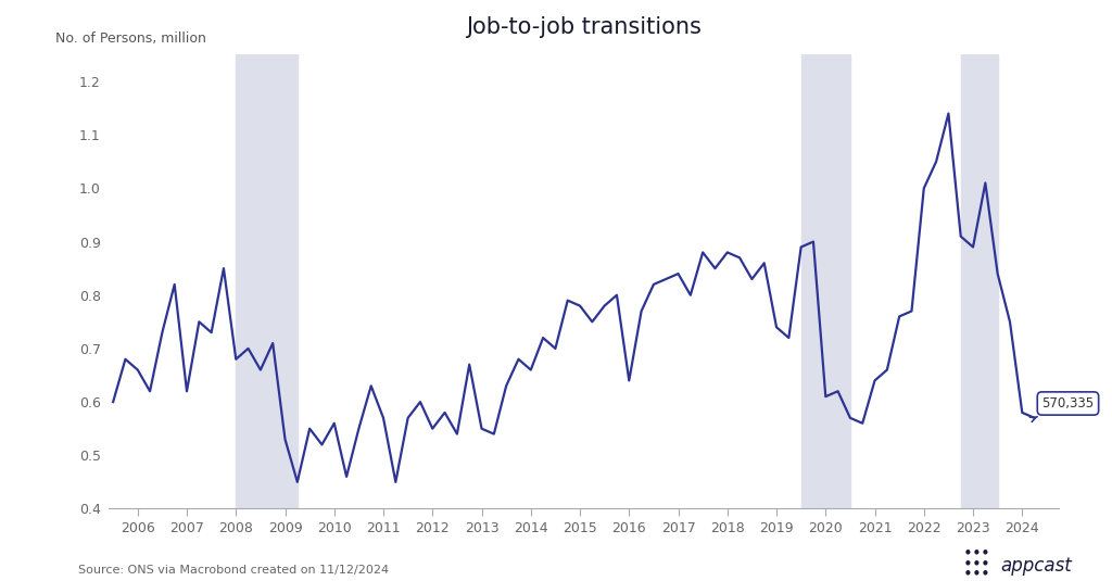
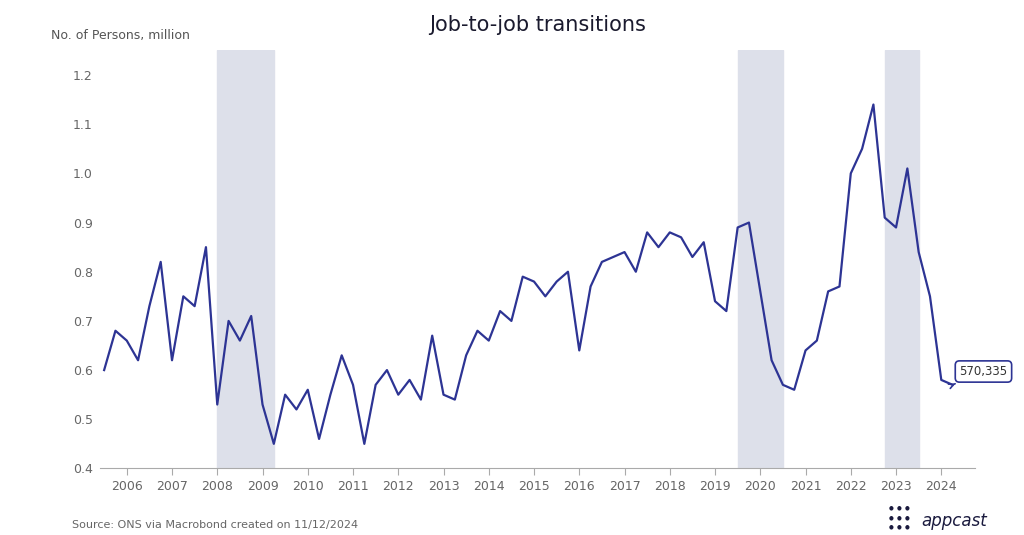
2008: 0.68 -> 0.53
2020: 0.61 -> 0.76
